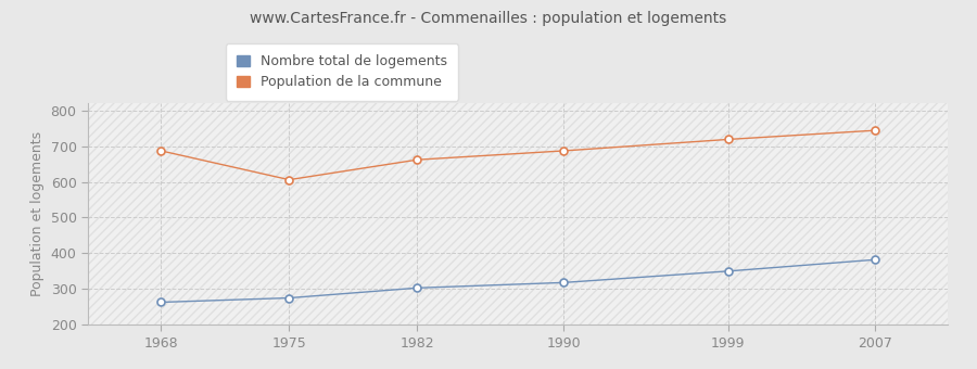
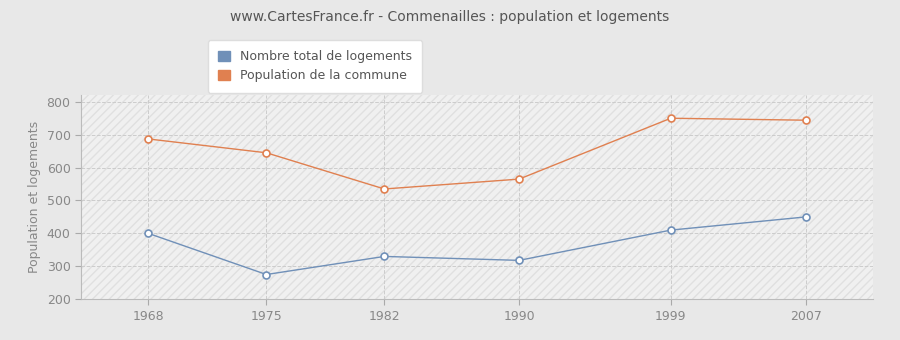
Nombre total de logements/1968: 263 -> 400
Population de la commune/1975: 606 -> 645
Nombre total de logements/1982: 303 -> 330
Population de la commune/1982: 662 -> 535
Population de la commune/1990: 687 -> 565
Nombre total de logements/1999: 350 -> 410
Population de la commune/1999: 719 -> 750
Nombre total de logements/2007: 382 -> 450
